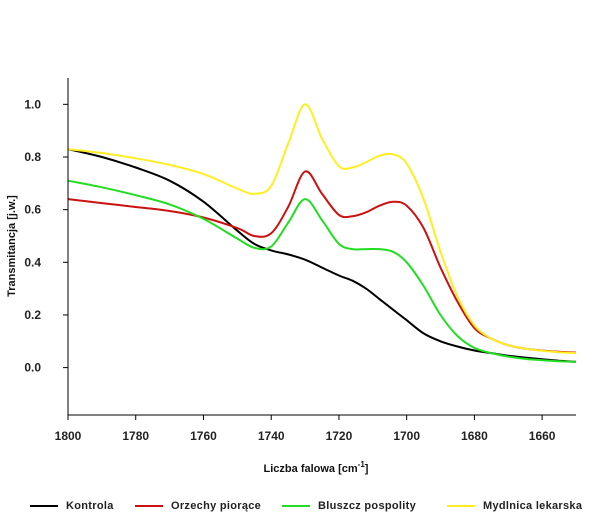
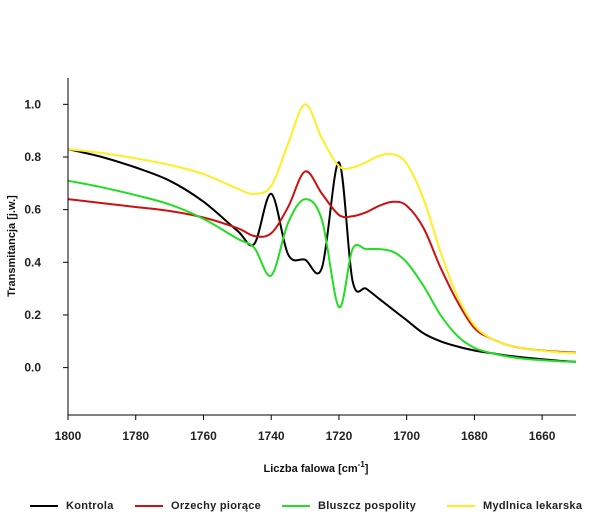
Kontrola/1740: 0.45 -> 0.66
Bluszcz pospolity/1740: 0.46 -> 0.35
Kontrola/1720: 0.35 -> 0.78
Bluszcz pospolity/1720: 0.47 -> 0.23
